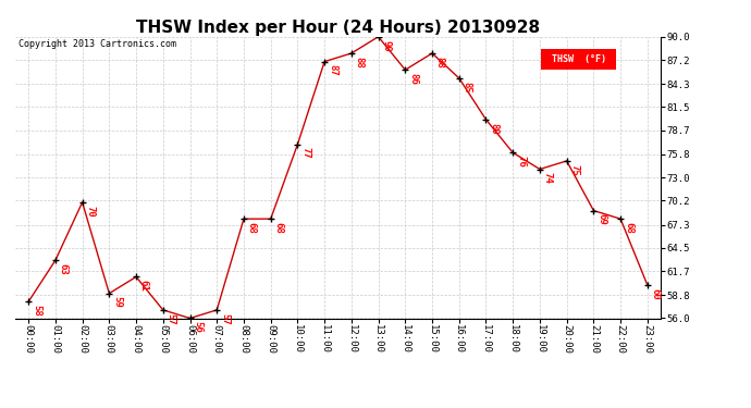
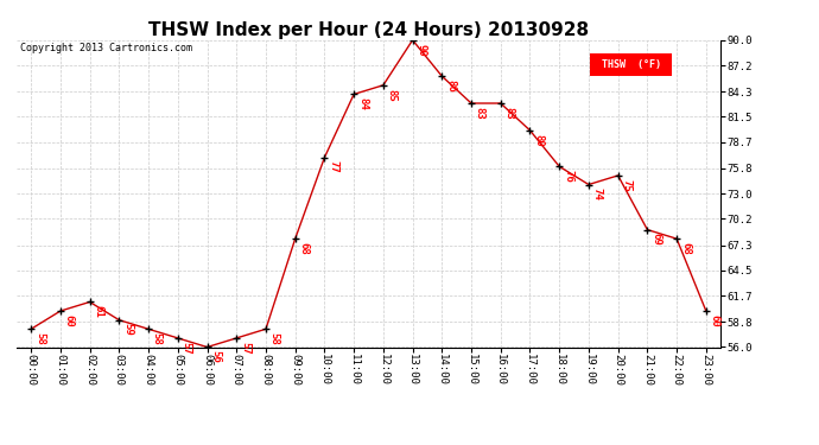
01:00: 63 -> 60
02:00: 70 -> 61
04:00: 61 -> 58
08:00: 68 -> 58
11:00: 87 -> 84
12:00: 88 -> 85
15:00: 88 -> 83
16:00: 85 -> 83
